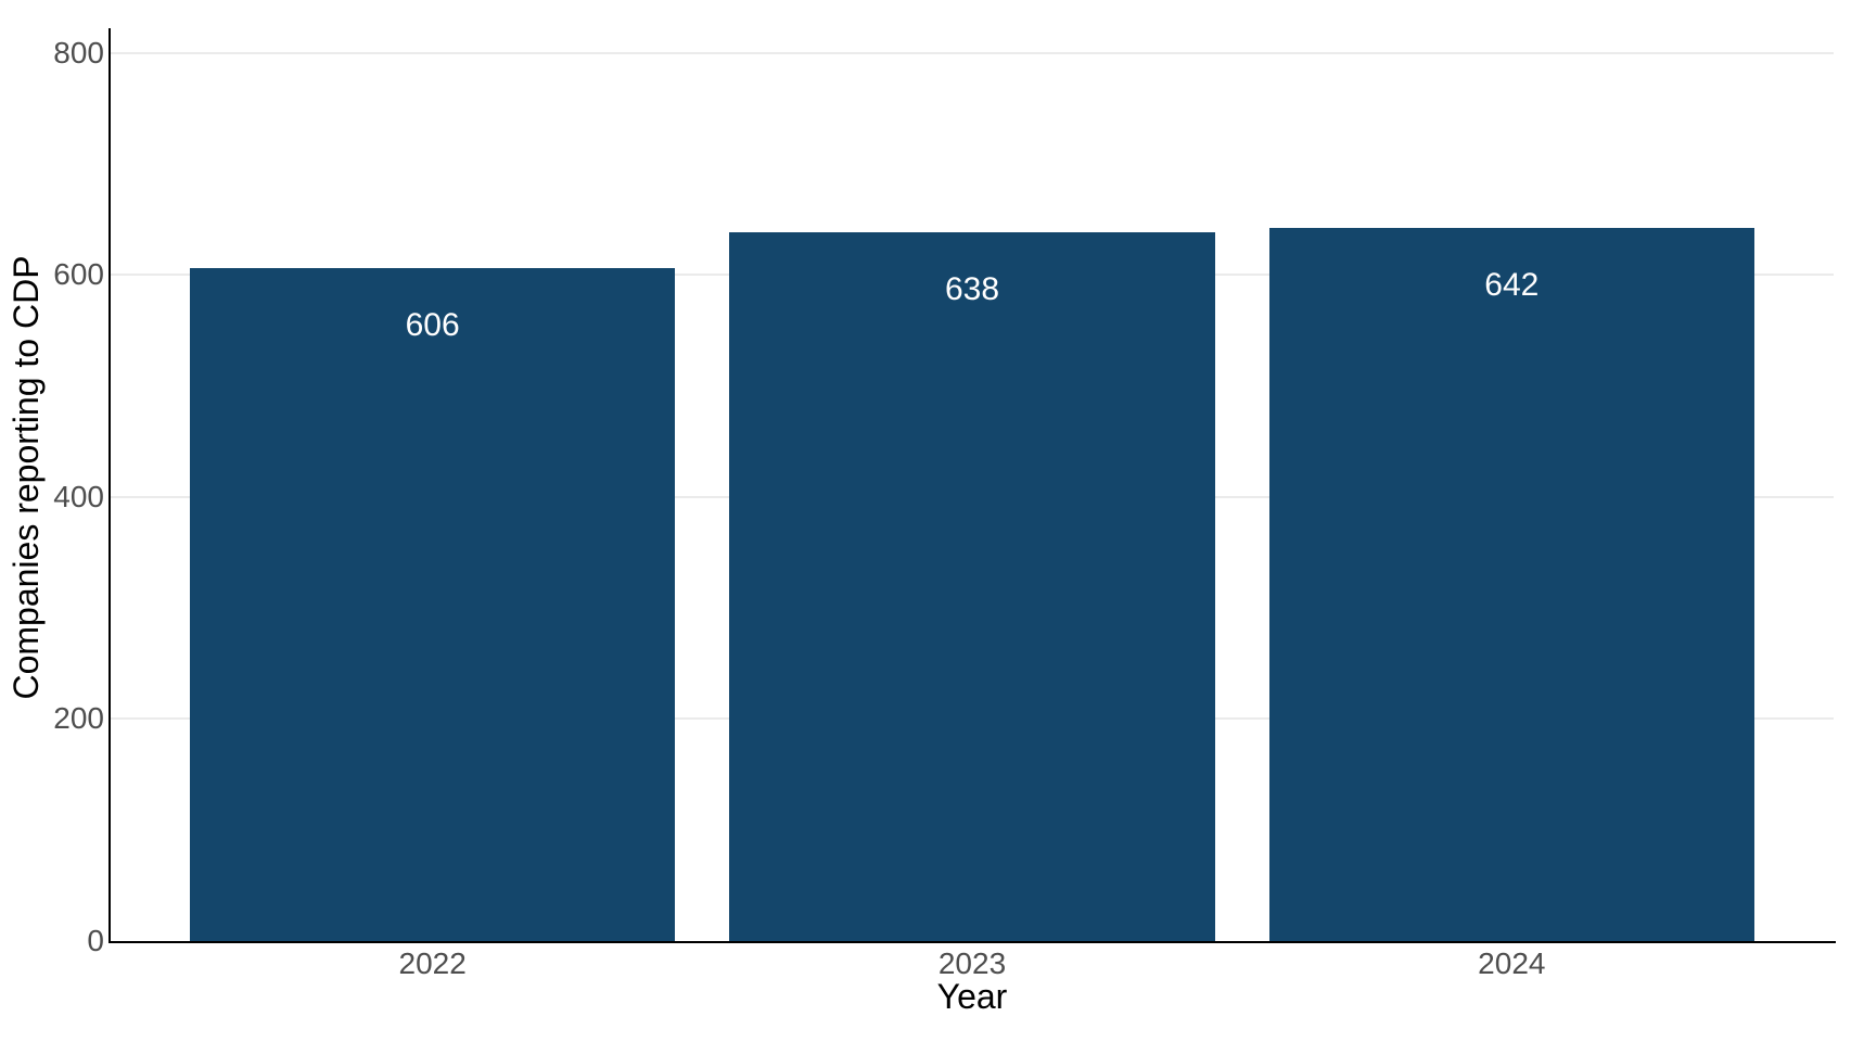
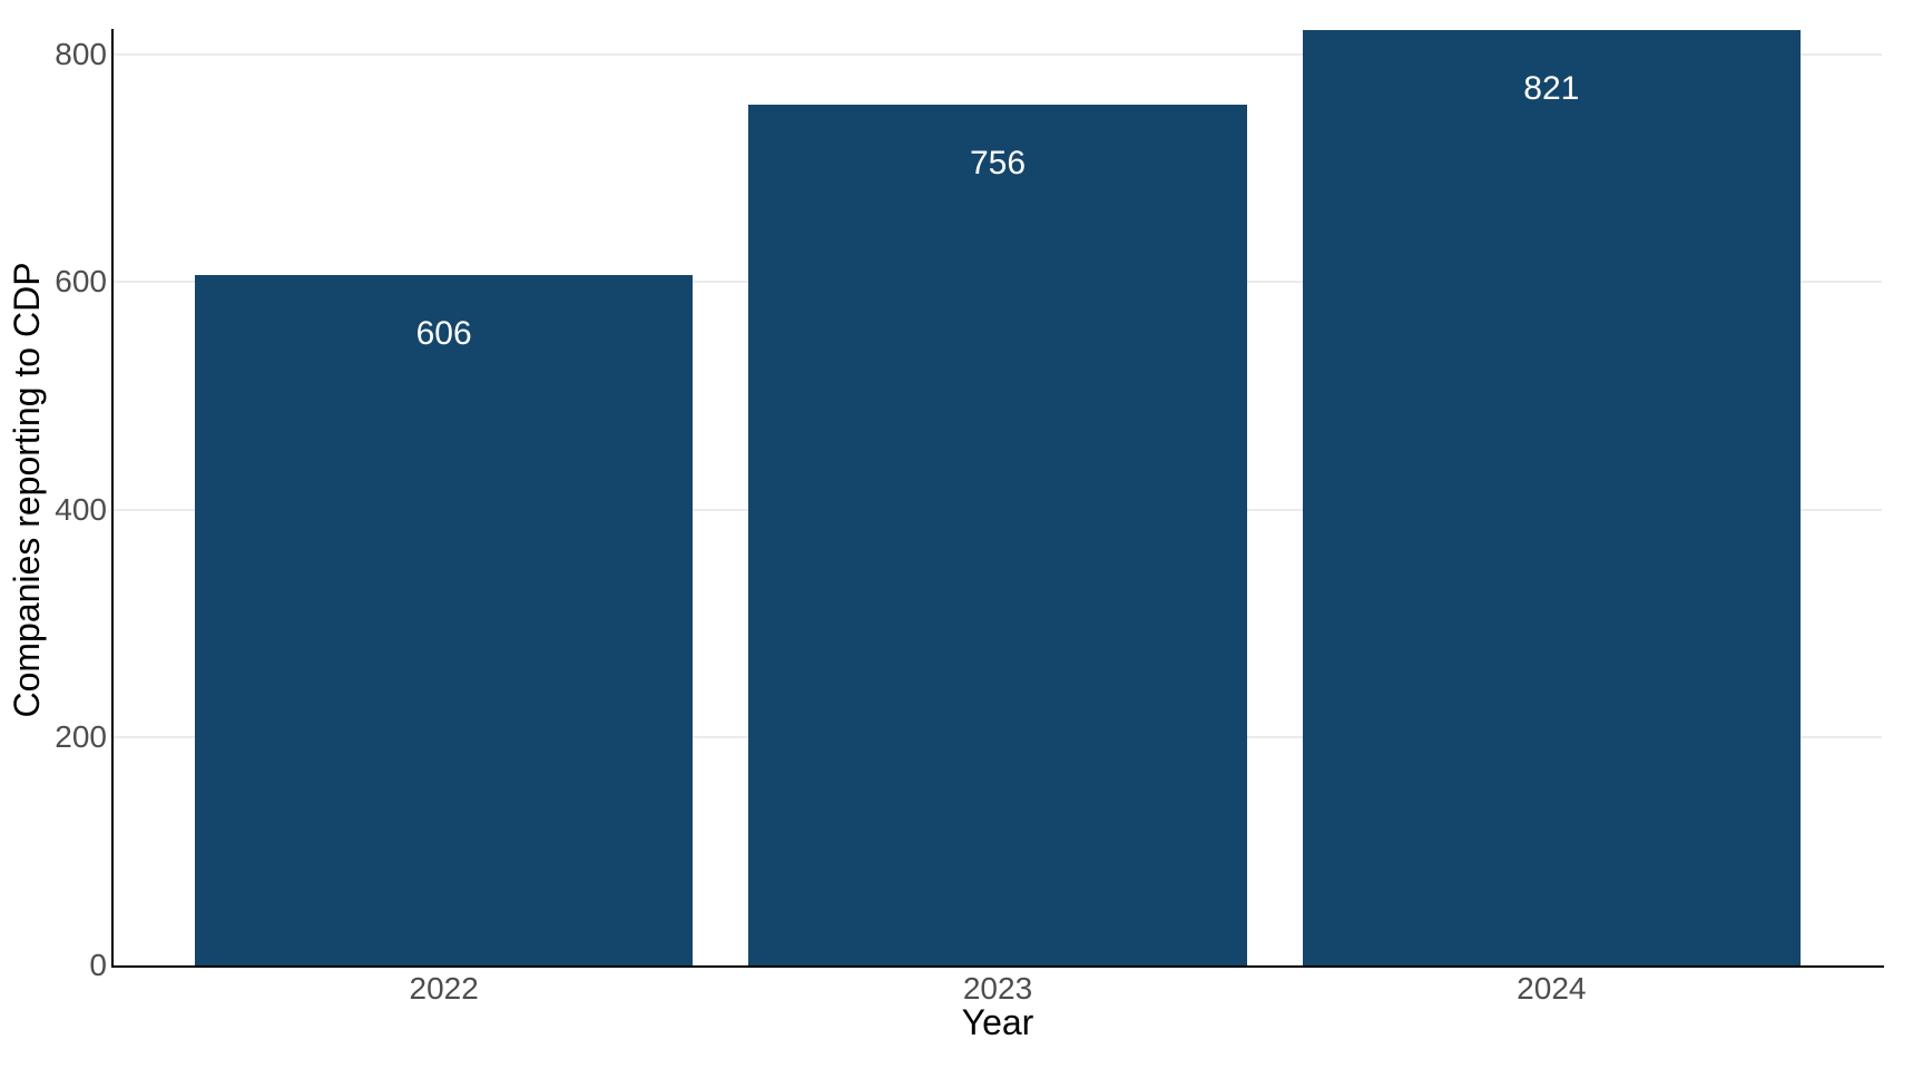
2023: 638 -> 756
2024: 642 -> 821
